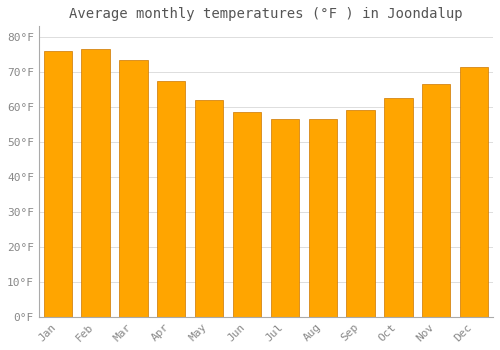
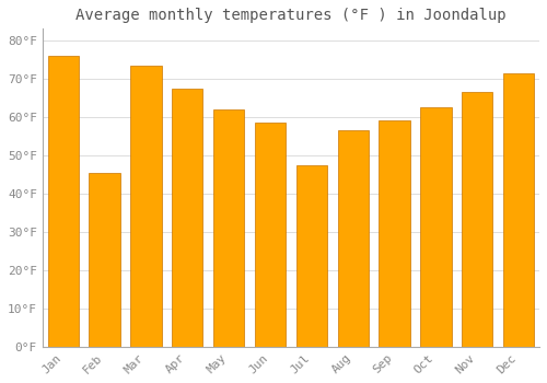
Feb: 76.5°F -> 45.5°F
Jul: 56.5°F -> 47.5°F
